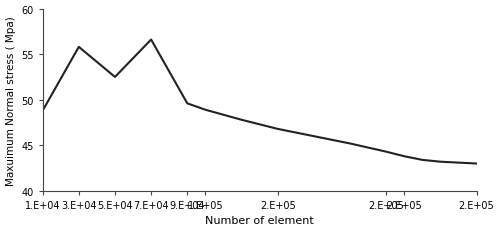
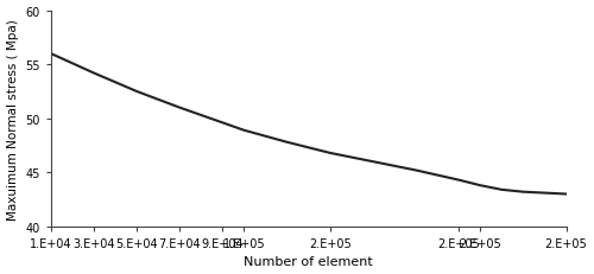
1.E+04: 48.8 -> 56.0
3.E+04: 55.8 -> 54.2
7.E+04: 56.6 -> 51.0
